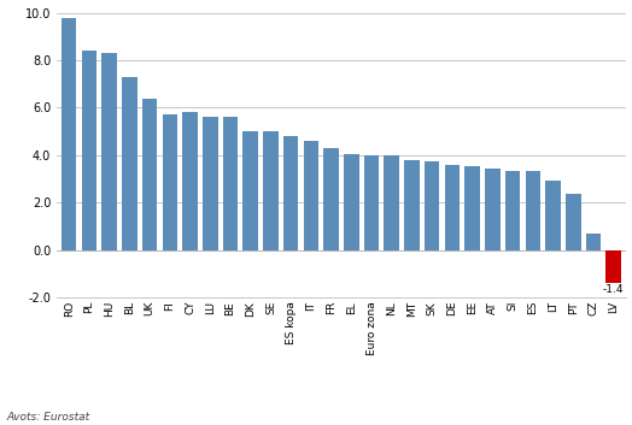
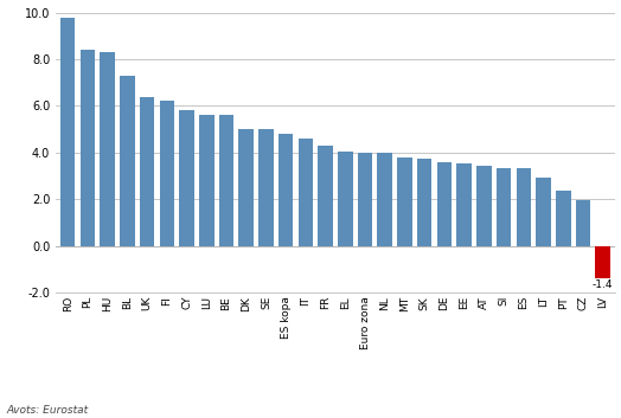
FI: 5.7 -> 6.2
CZ: 0.7 -> 1.9
